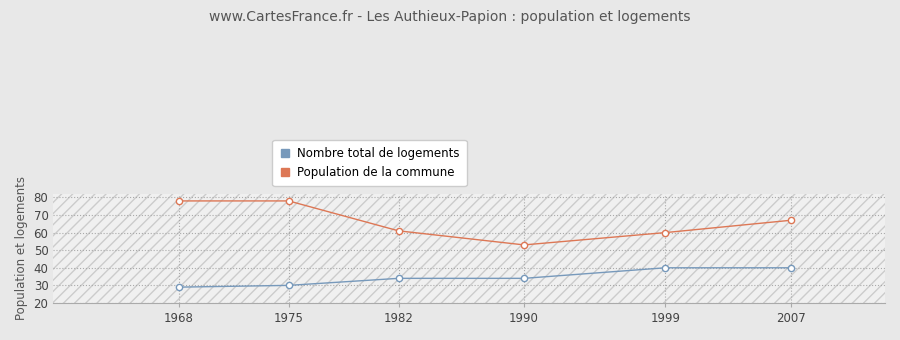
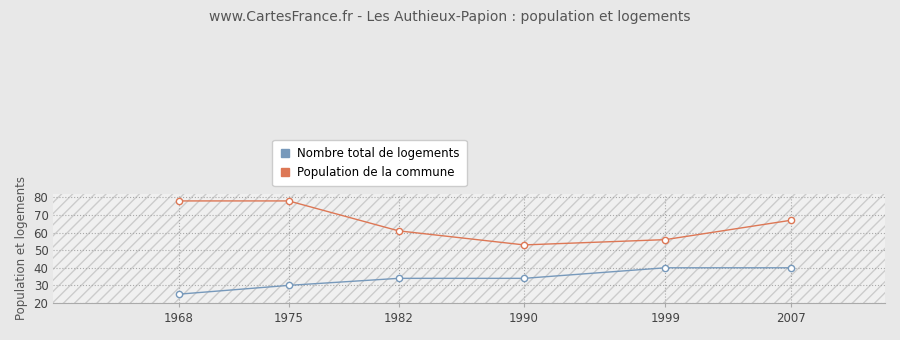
Nombre total de logements/1968: 29 -> 25
Population de la commune/1999: 60 -> 56
